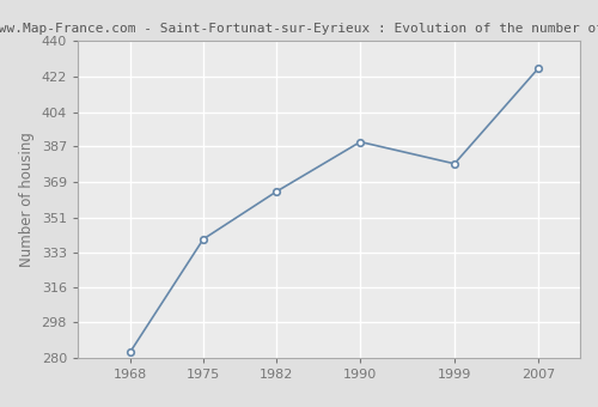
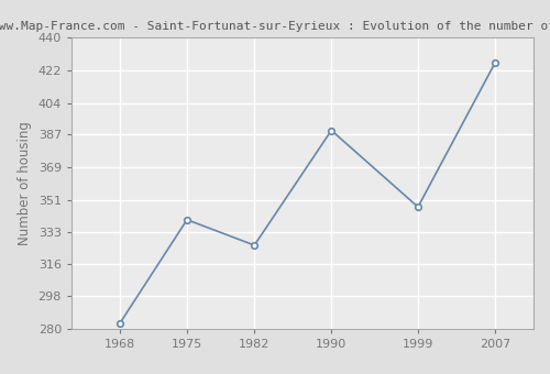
1982: 364 -> 326
1999: 378 -> 347
